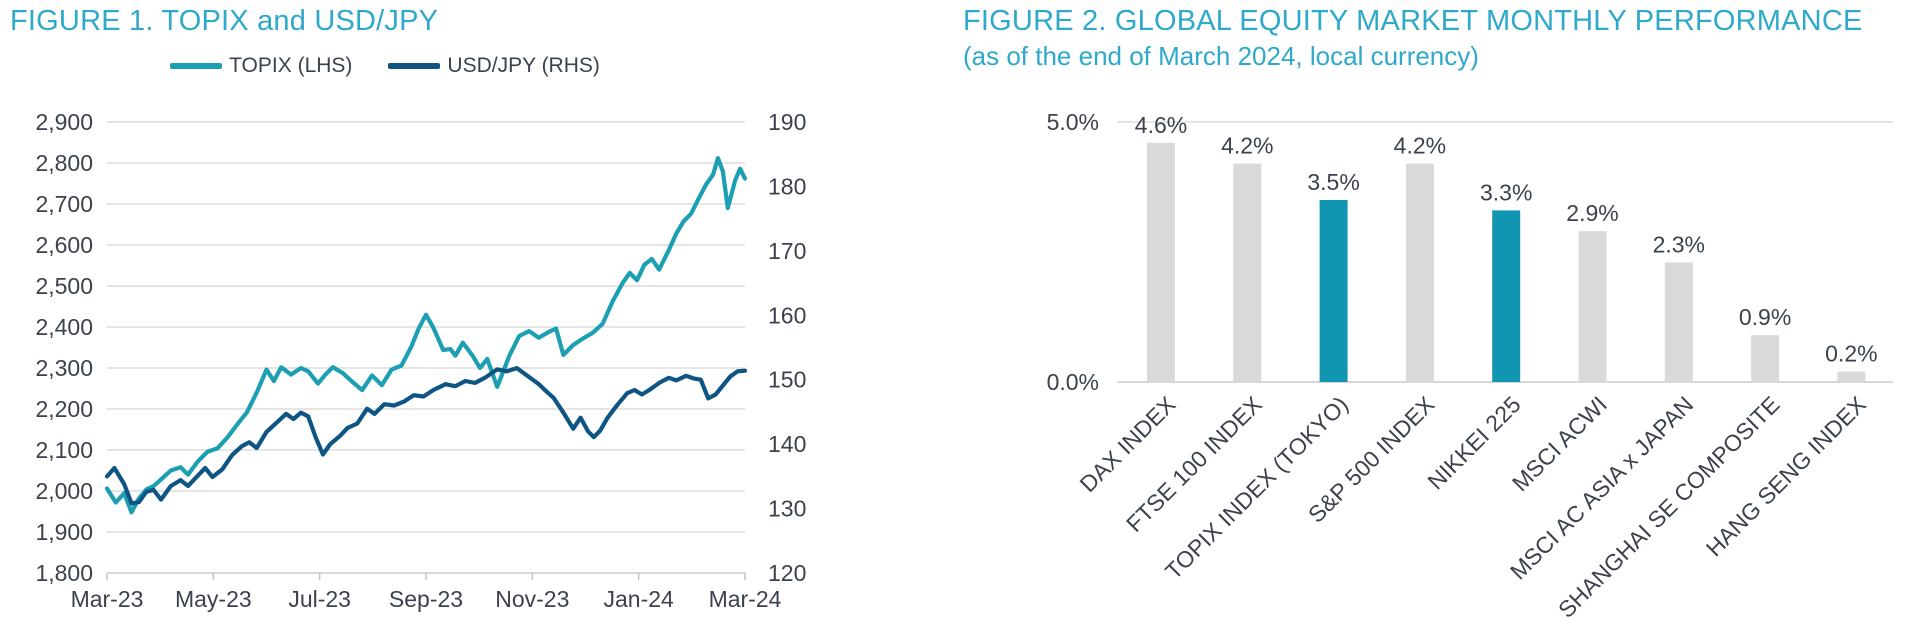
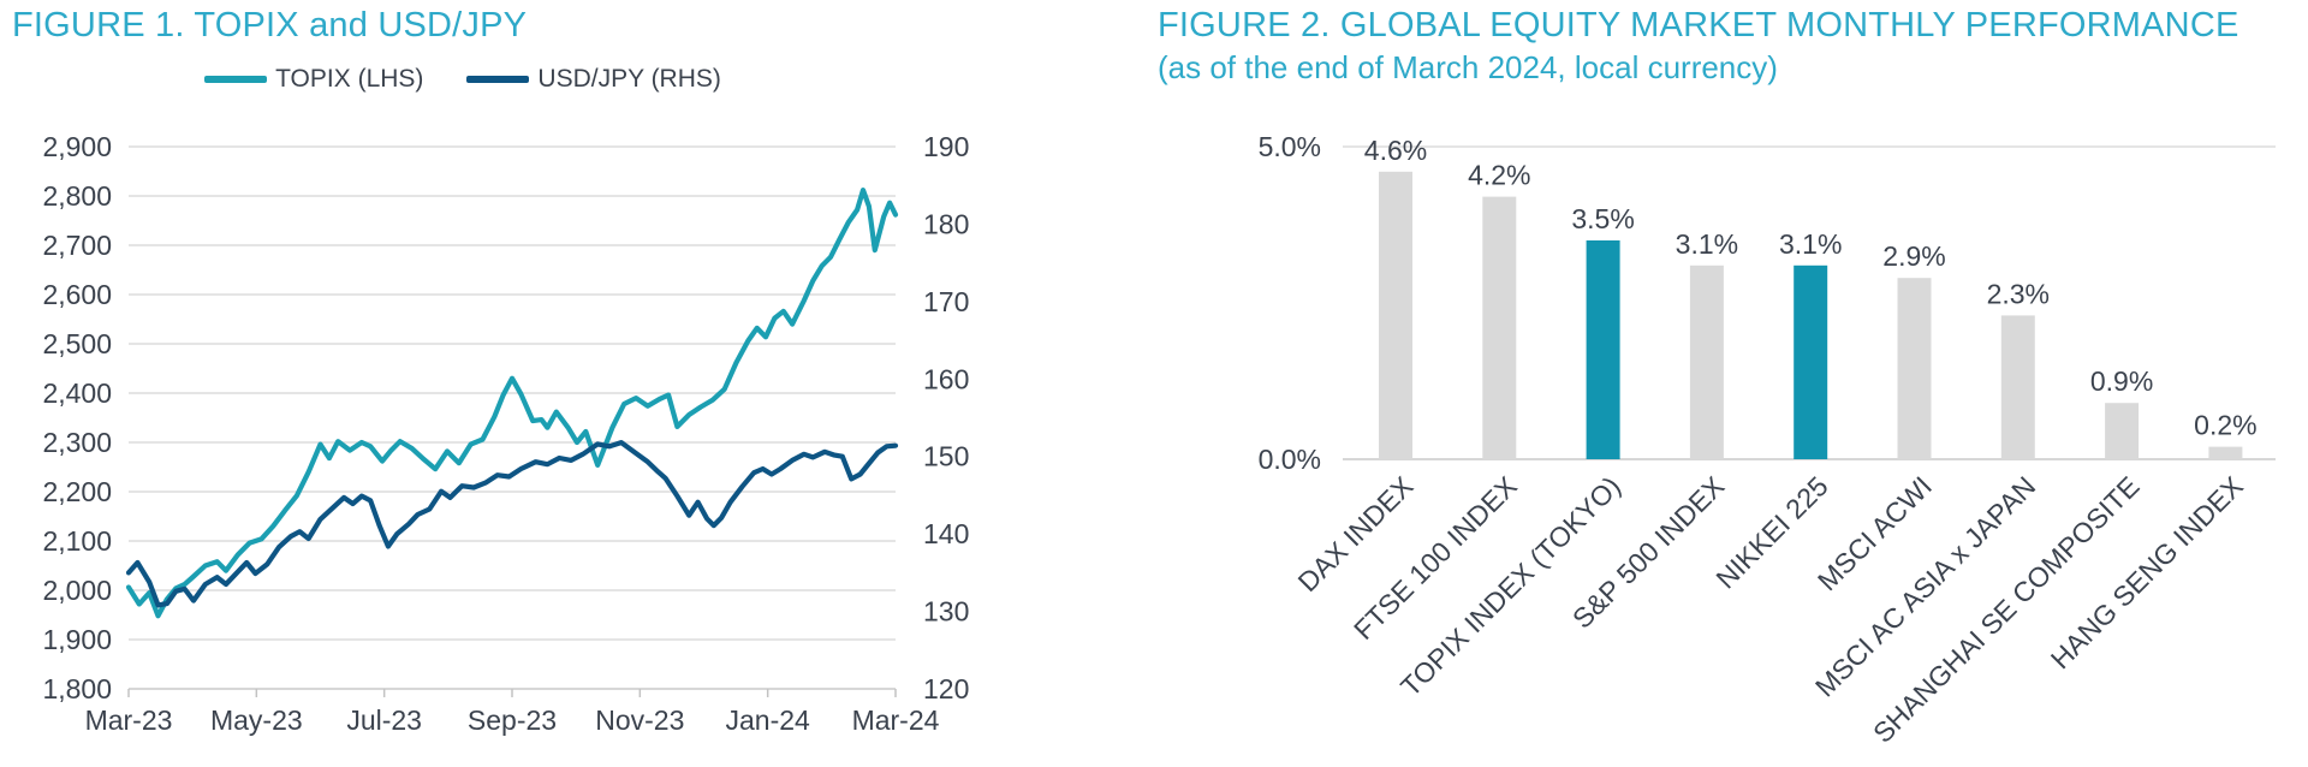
FIGURE 2. GLOBAL EQUITY MARKET MONTHLY PERFORMANCE/S&P 500 INDEX: 4.2% -> 3.1%
FIGURE 2. GLOBAL EQUITY MARKET MONTHLY PERFORMANCE/NIKKEI 225: 3.3% -> 3.1%
